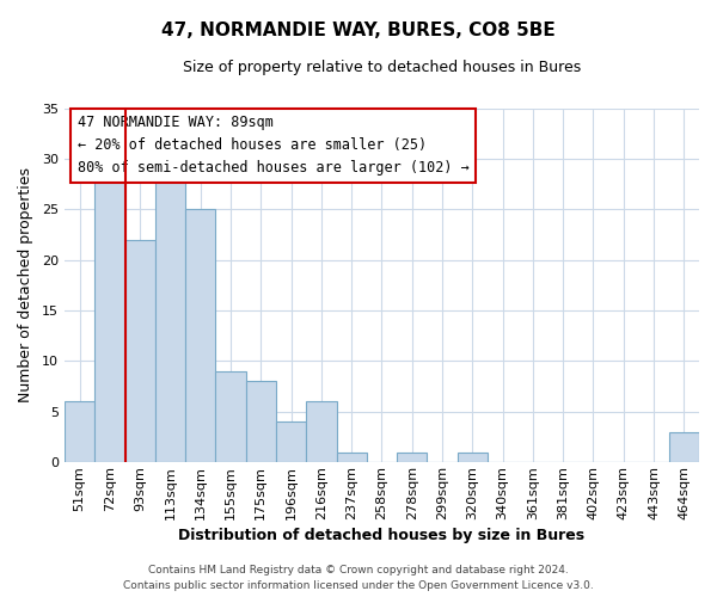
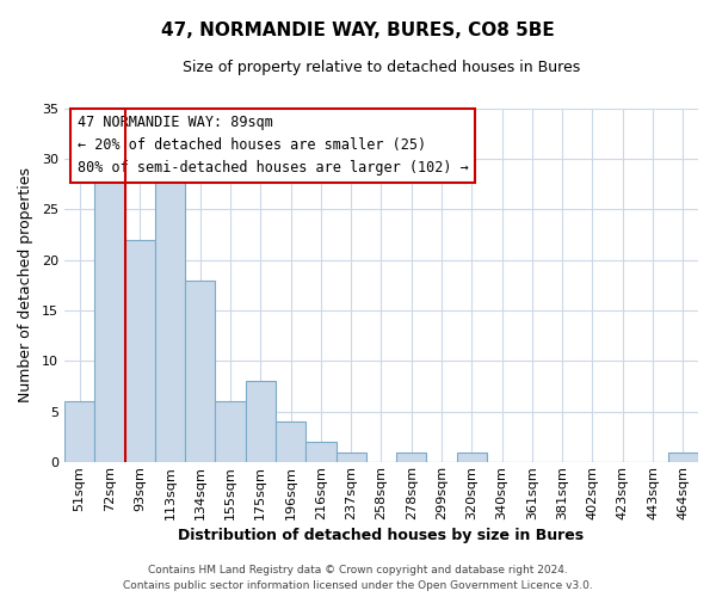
134sqm: 25 -> 18
155sqm: 9 -> 6
216sqm: 6 -> 2
464sqm: 3 -> 1
